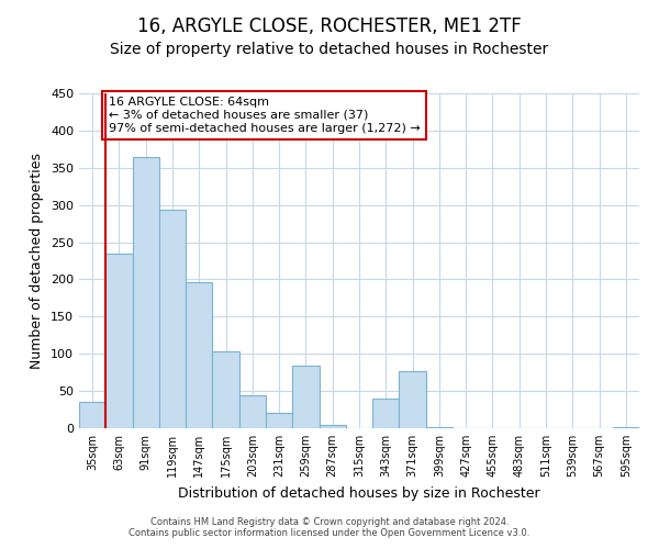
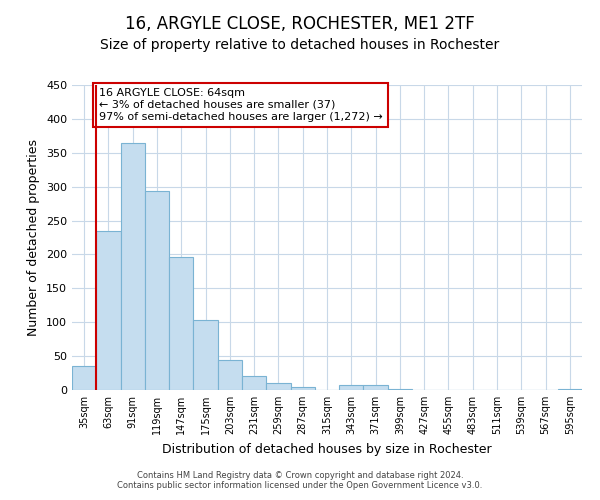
259sqm: 84 -> 10
343sqm: 40 -> 8
371sqm: 76 -> 8
